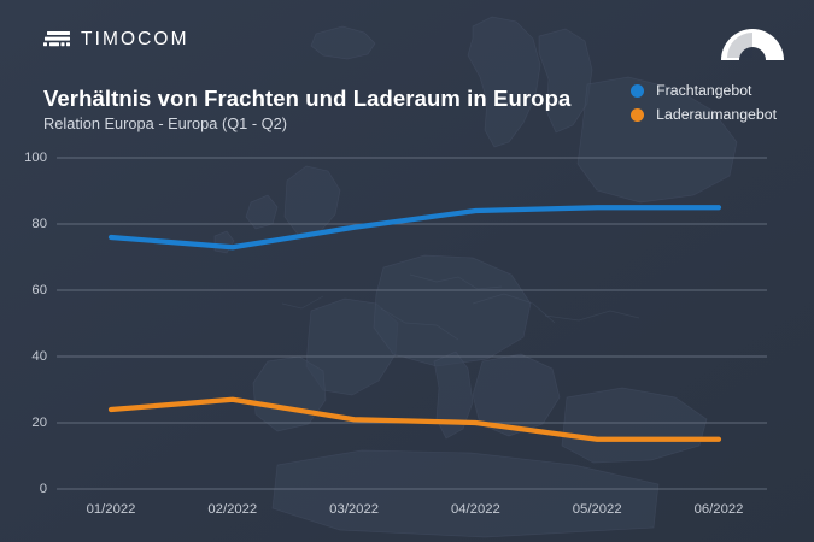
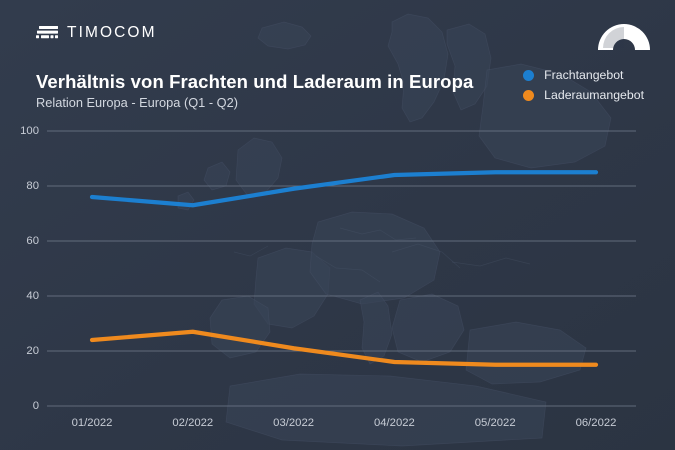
Laderaumangebot/04/2022: 20 -> 16
